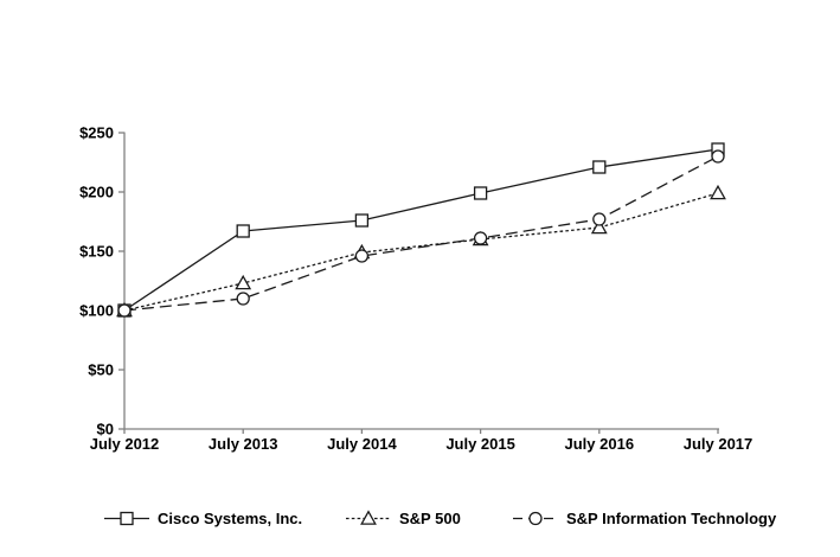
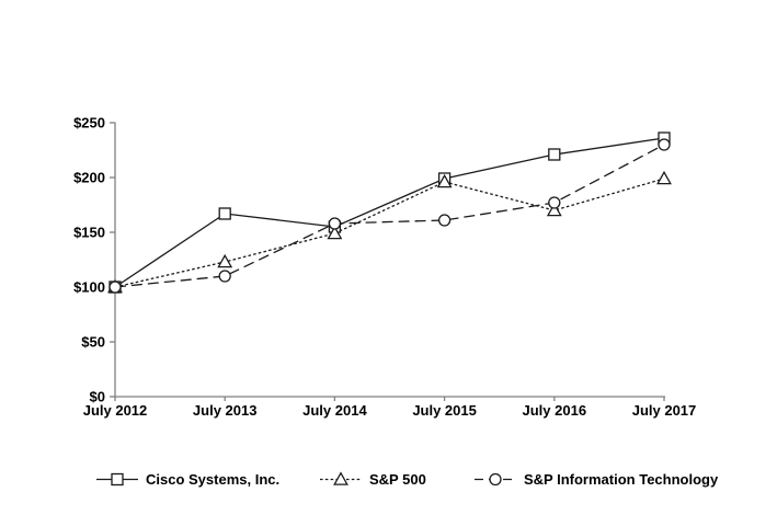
Cisco Systems, Inc./July 2014: $176 -> $155
S&P Information Technology/July 2014: $146 -> $158
S&P 500/July 2015: $160 -> $196
